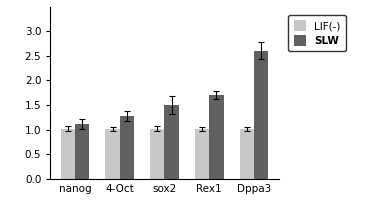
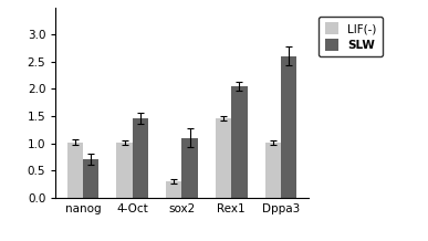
SLW/nanog: 1.12 -> 0.70
SLW/4-Oct: 1.28 -> 1.45
LIF(-)/sox2: 1.02 -> 0.30
SLW/sox2: 1.50 -> 1.10
LIF(-)/Rex1: 1.02 -> 1.45
SLW/Rex1: 1.70 -> 2.05
